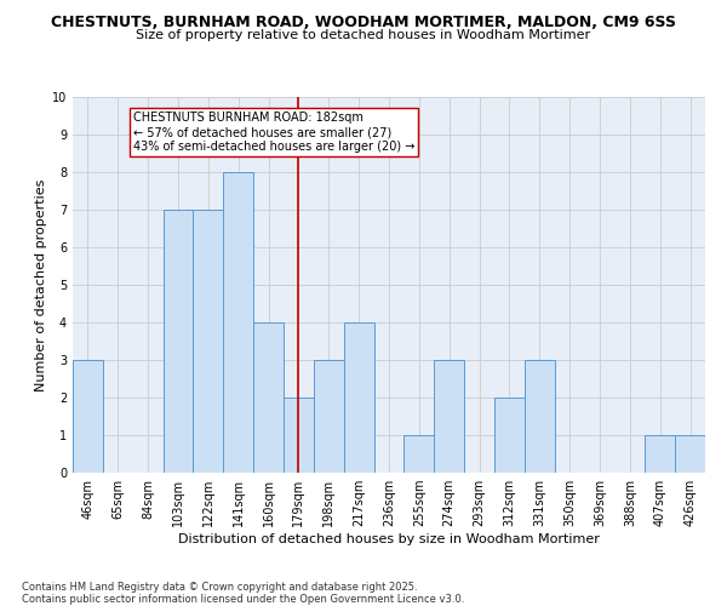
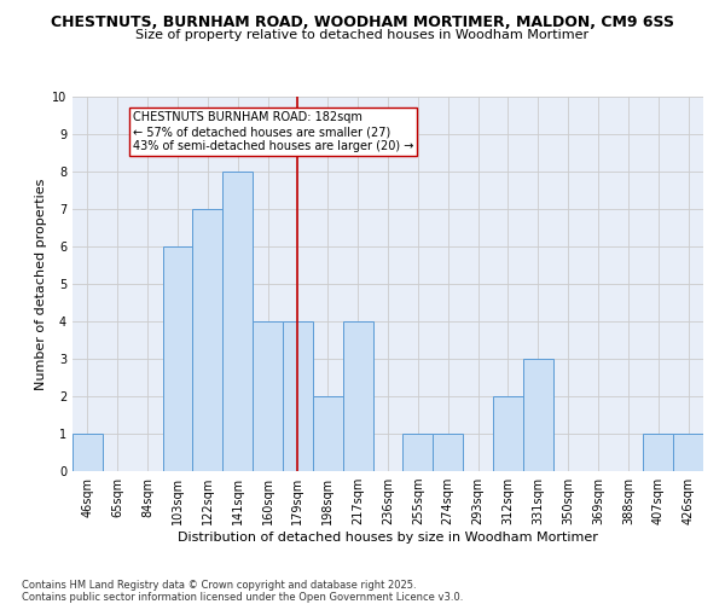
46sqm: 3 -> 1
103sqm: 7 -> 6
179sqm: 2 -> 4
198sqm: 3 -> 2
274sqm: 3 -> 1
